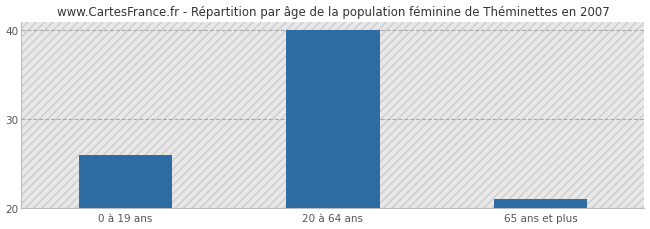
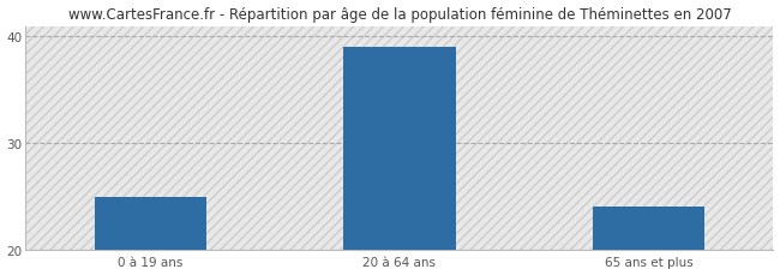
0 à 19 ans: 26 -> 25
20 à 64 ans: 40 -> 39
65 ans et plus: 21 -> 24
